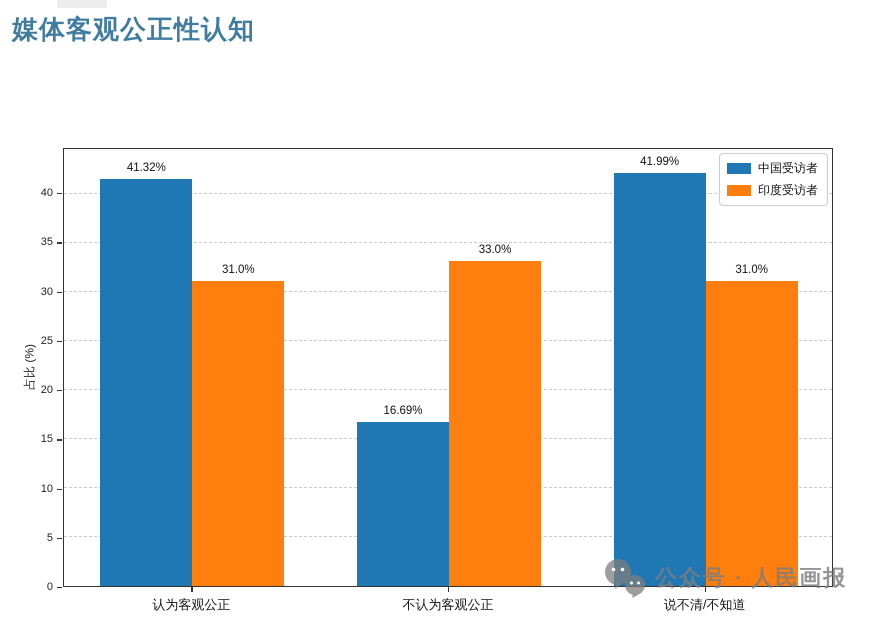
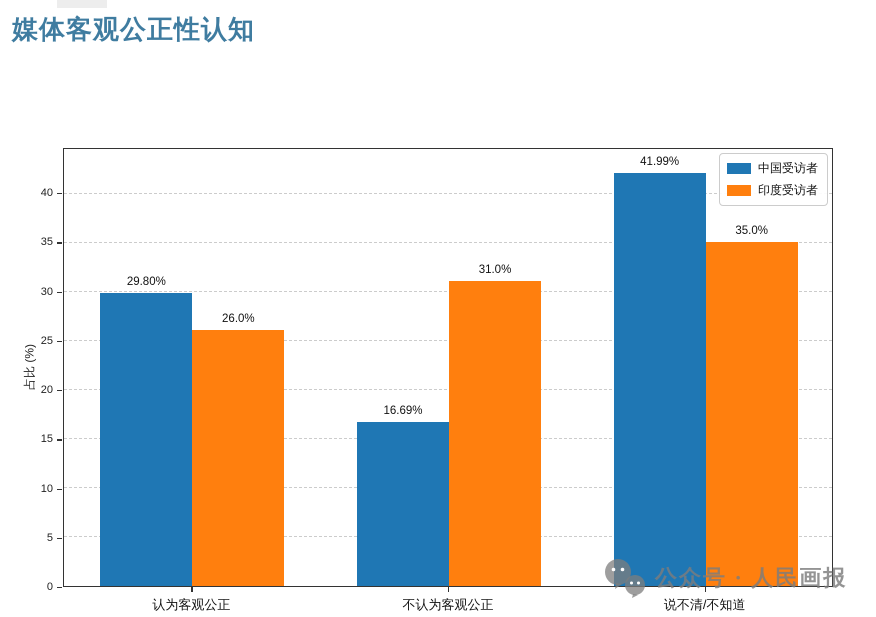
中国受访者/认为客观公正: 41.32% -> 29.80%
印度受访者/认为客观公正: 31.0% -> 26.0%
印度受访者/不认为客观公正: 33.0% -> 31.0%
印度受访者/说不清/不知道: 31.0% -> 35.0%
